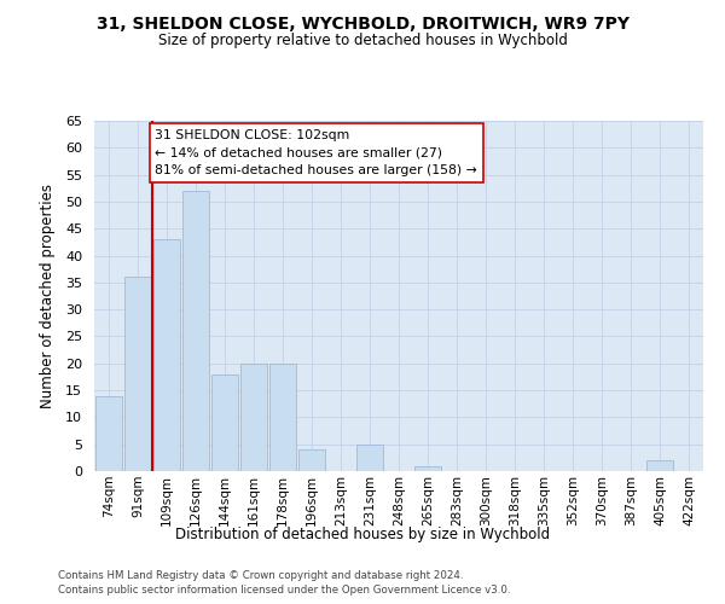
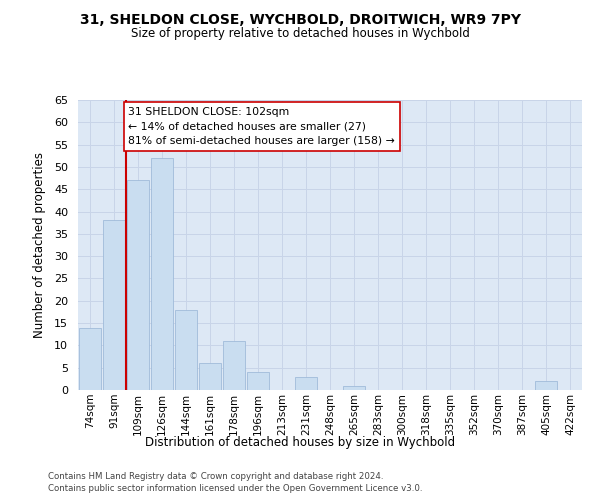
91sqm: 36 -> 38
109sqm: 43 -> 47
161sqm: 20 -> 6
178sqm: 20 -> 11
231sqm: 5 -> 3
